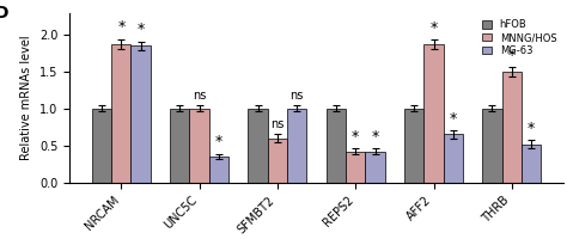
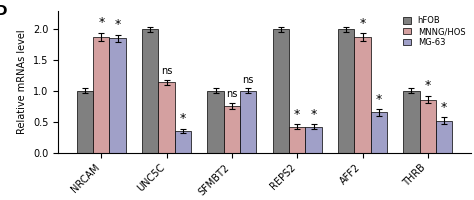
hFOB/UNC5C: 1 -> 2
MNNG/HOS/UNC5C: 1.00 -> 1.14
MNNG/HOS/SFMBT2: 0.60 -> 0.76
hFOB/REPS2: 1 -> 2
hFOB/AFF2: 1 -> 2
MNNG/HOS/THRB: 1.50 -> 0.86
